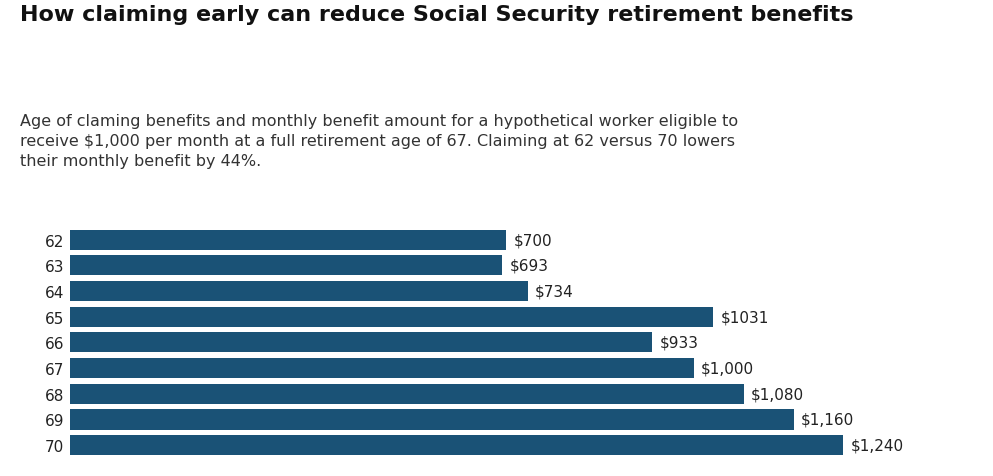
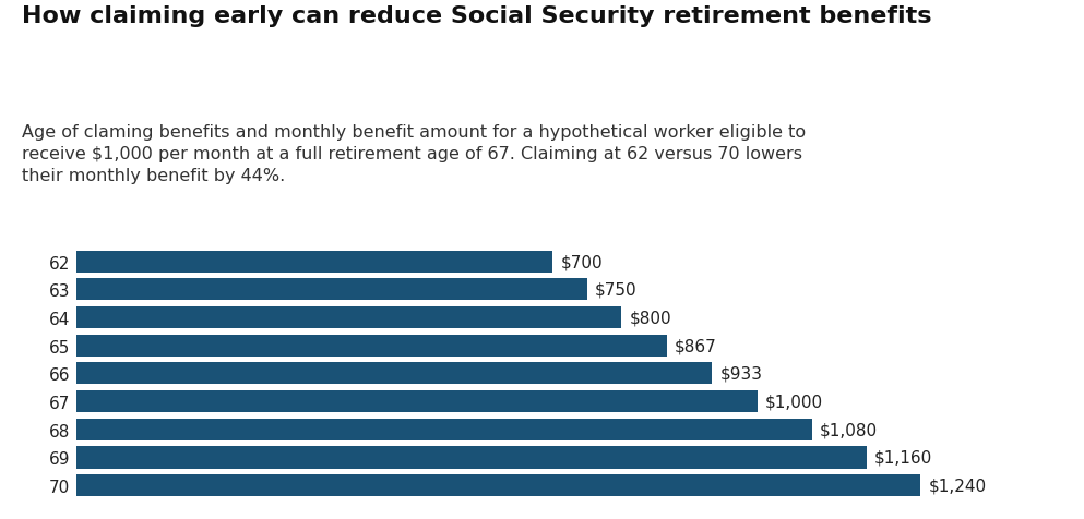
63: $693 -> $750
64: $734 -> $800
65: $1031 -> $867
